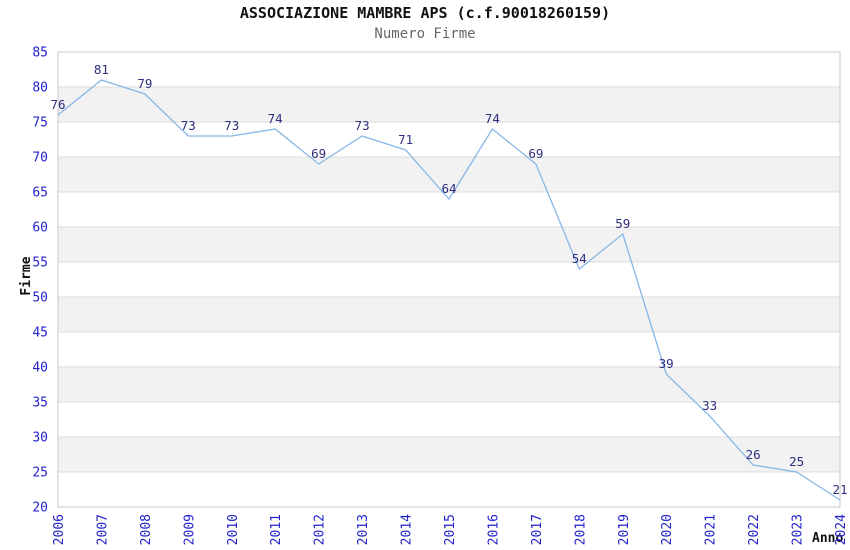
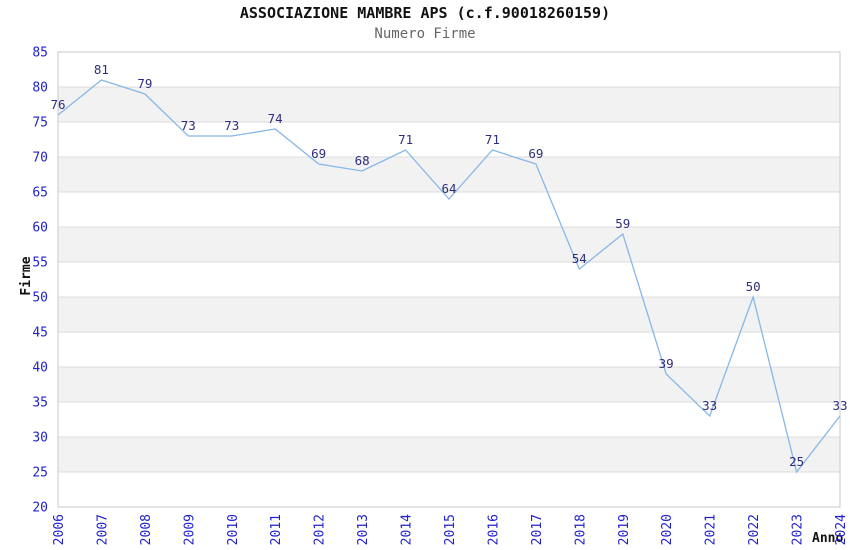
2013: 73 -> 68
2016: 74 -> 71
2022: 26 -> 50
2024: 21 -> 33
